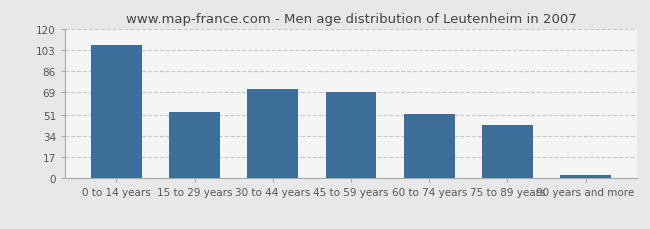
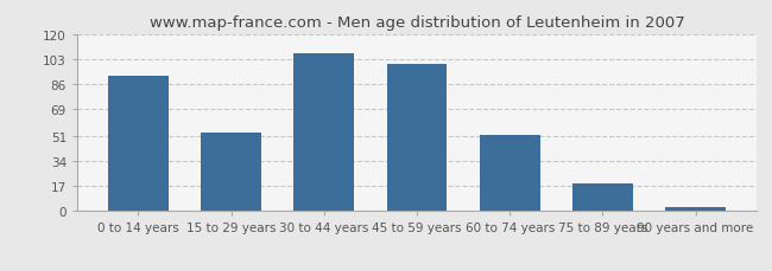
0 to 14 years: 107 -> 92
30 to 44 years: 72 -> 107
45 to 59 years: 69 -> 100
75 to 89 years: 43 -> 19
